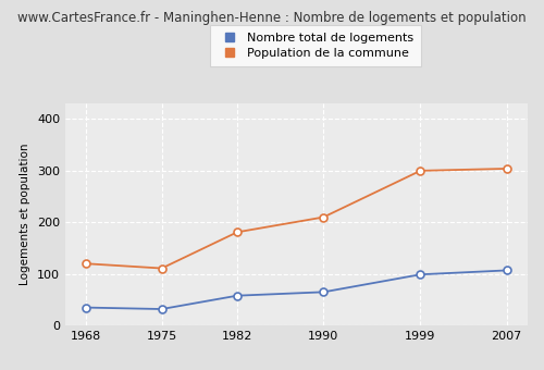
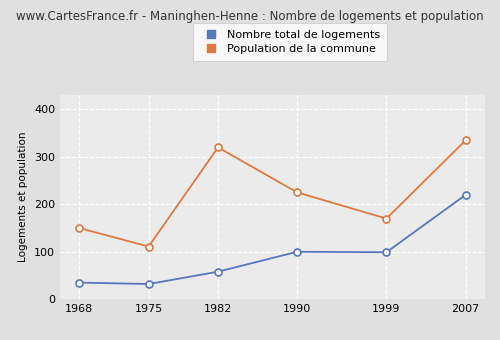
Population de la commune/1968: 120 -> 150
Population de la commune/1982: 181 -> 320
Nombre total de logements/1990: 65 -> 100
Population de la commune/1990: 210 -> 225
Population de la commune/1999: 300 -> 170
Nombre total de logements/2007: 107 -> 220
Population de la commune/2007: 304 -> 335
